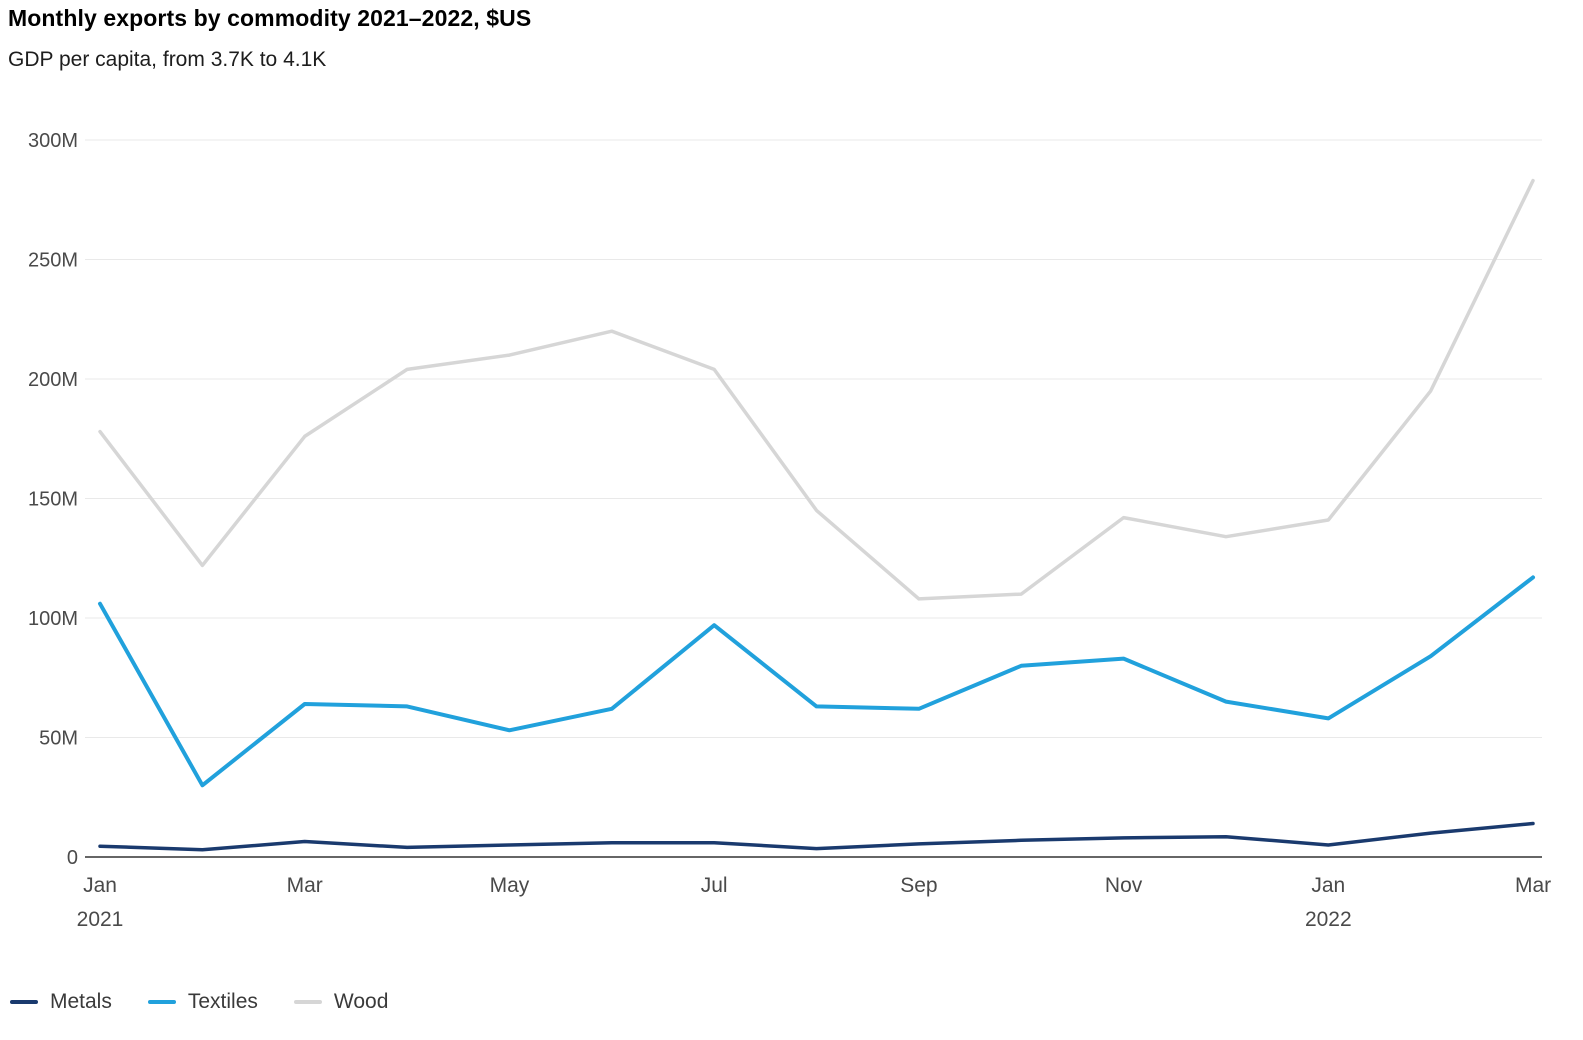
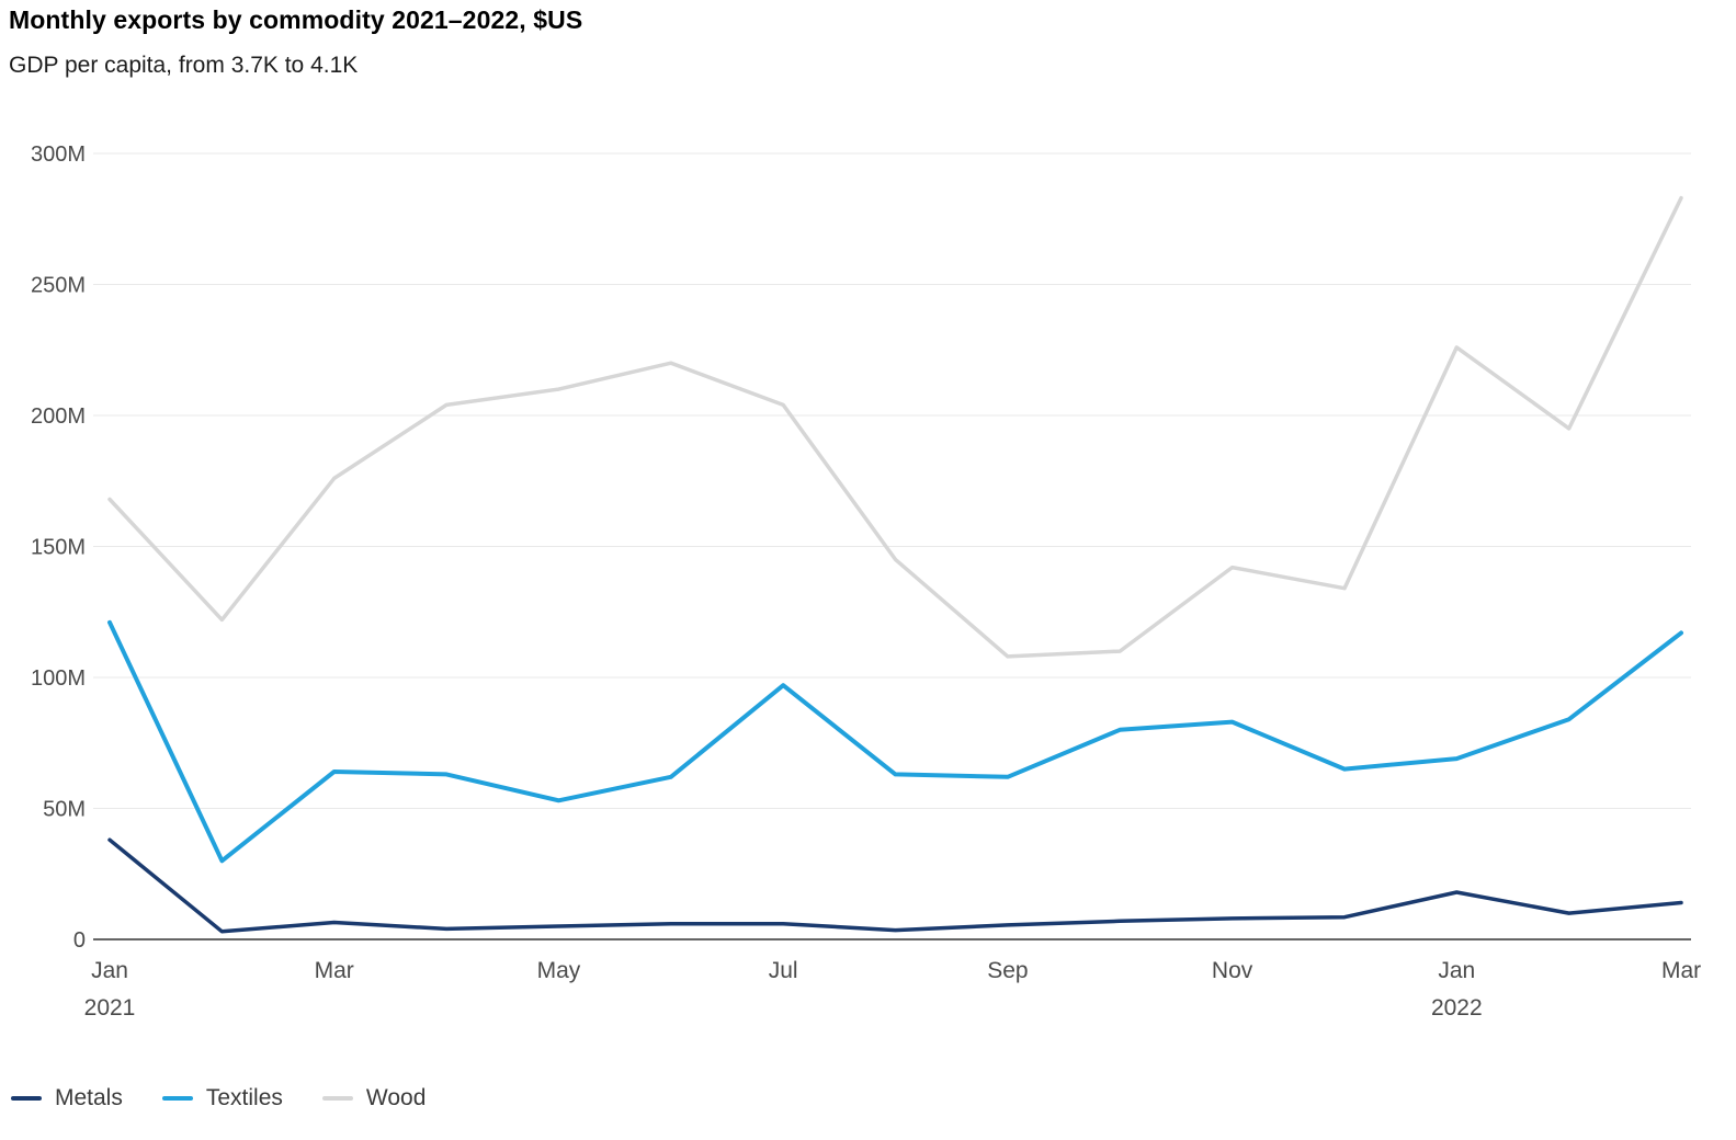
Metals/Jan 2021: 4M -> 38M
Textiles/Jan 2021: 106M -> 121M
Wood/Jan 2021: 178M -> 168M
Metals/Jan 2022: 5M -> 18M
Textiles/Jan 2022: 58M -> 69M
Wood/Jan 2022: 141M -> 226M
